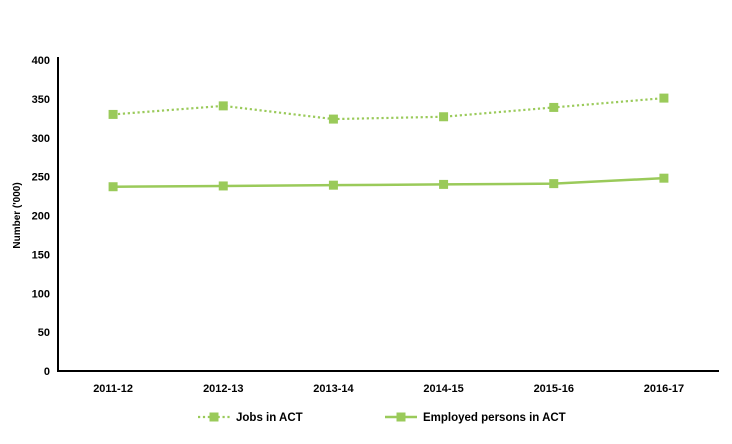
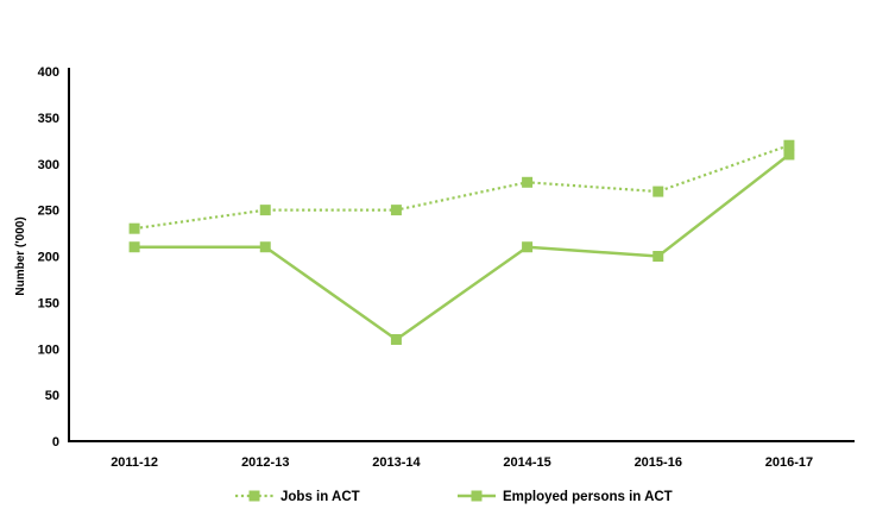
Jobs in ACT/2011-12: 330 -> 230
Employed persons in ACT/2011-12: 240 -> 210
Jobs in ACT/2012-13: 340 -> 250
Employed persons in ACT/2012-13: 240 -> 210
Jobs in ACT/2013-14: 320 -> 250
Employed persons in ACT/2013-14: 240 -> 110
Jobs in ACT/2014-15: 330 -> 280
Employed persons in ACT/2014-15: 240 -> 210
Jobs in ACT/2015-16: 340 -> 270
Employed persons in ACT/2015-16: 240 -> 200
Jobs in ACT/2016-17: 350 -> 320
Employed persons in ACT/2016-17: 250 -> 310
